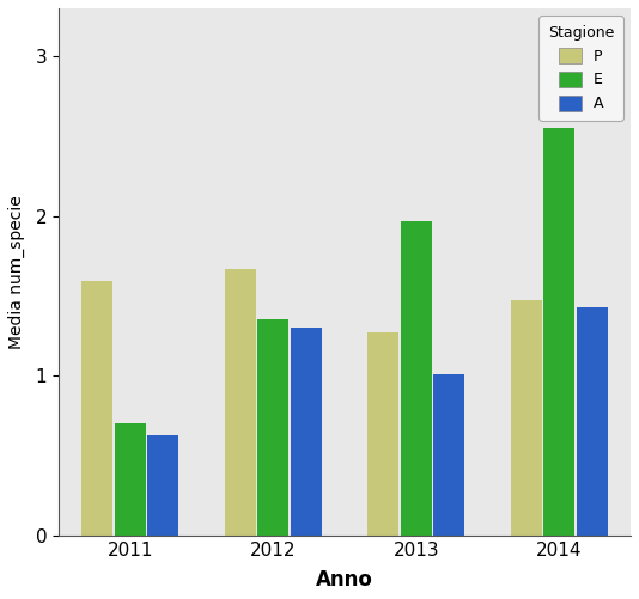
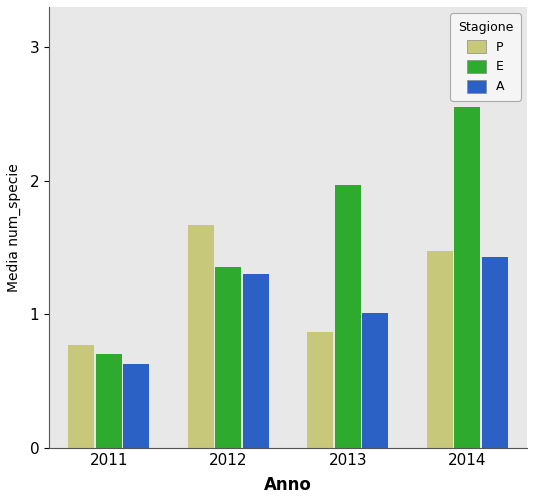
P/2011: 1.59 -> 0.77
P/2013: 1.27 -> 0.87
